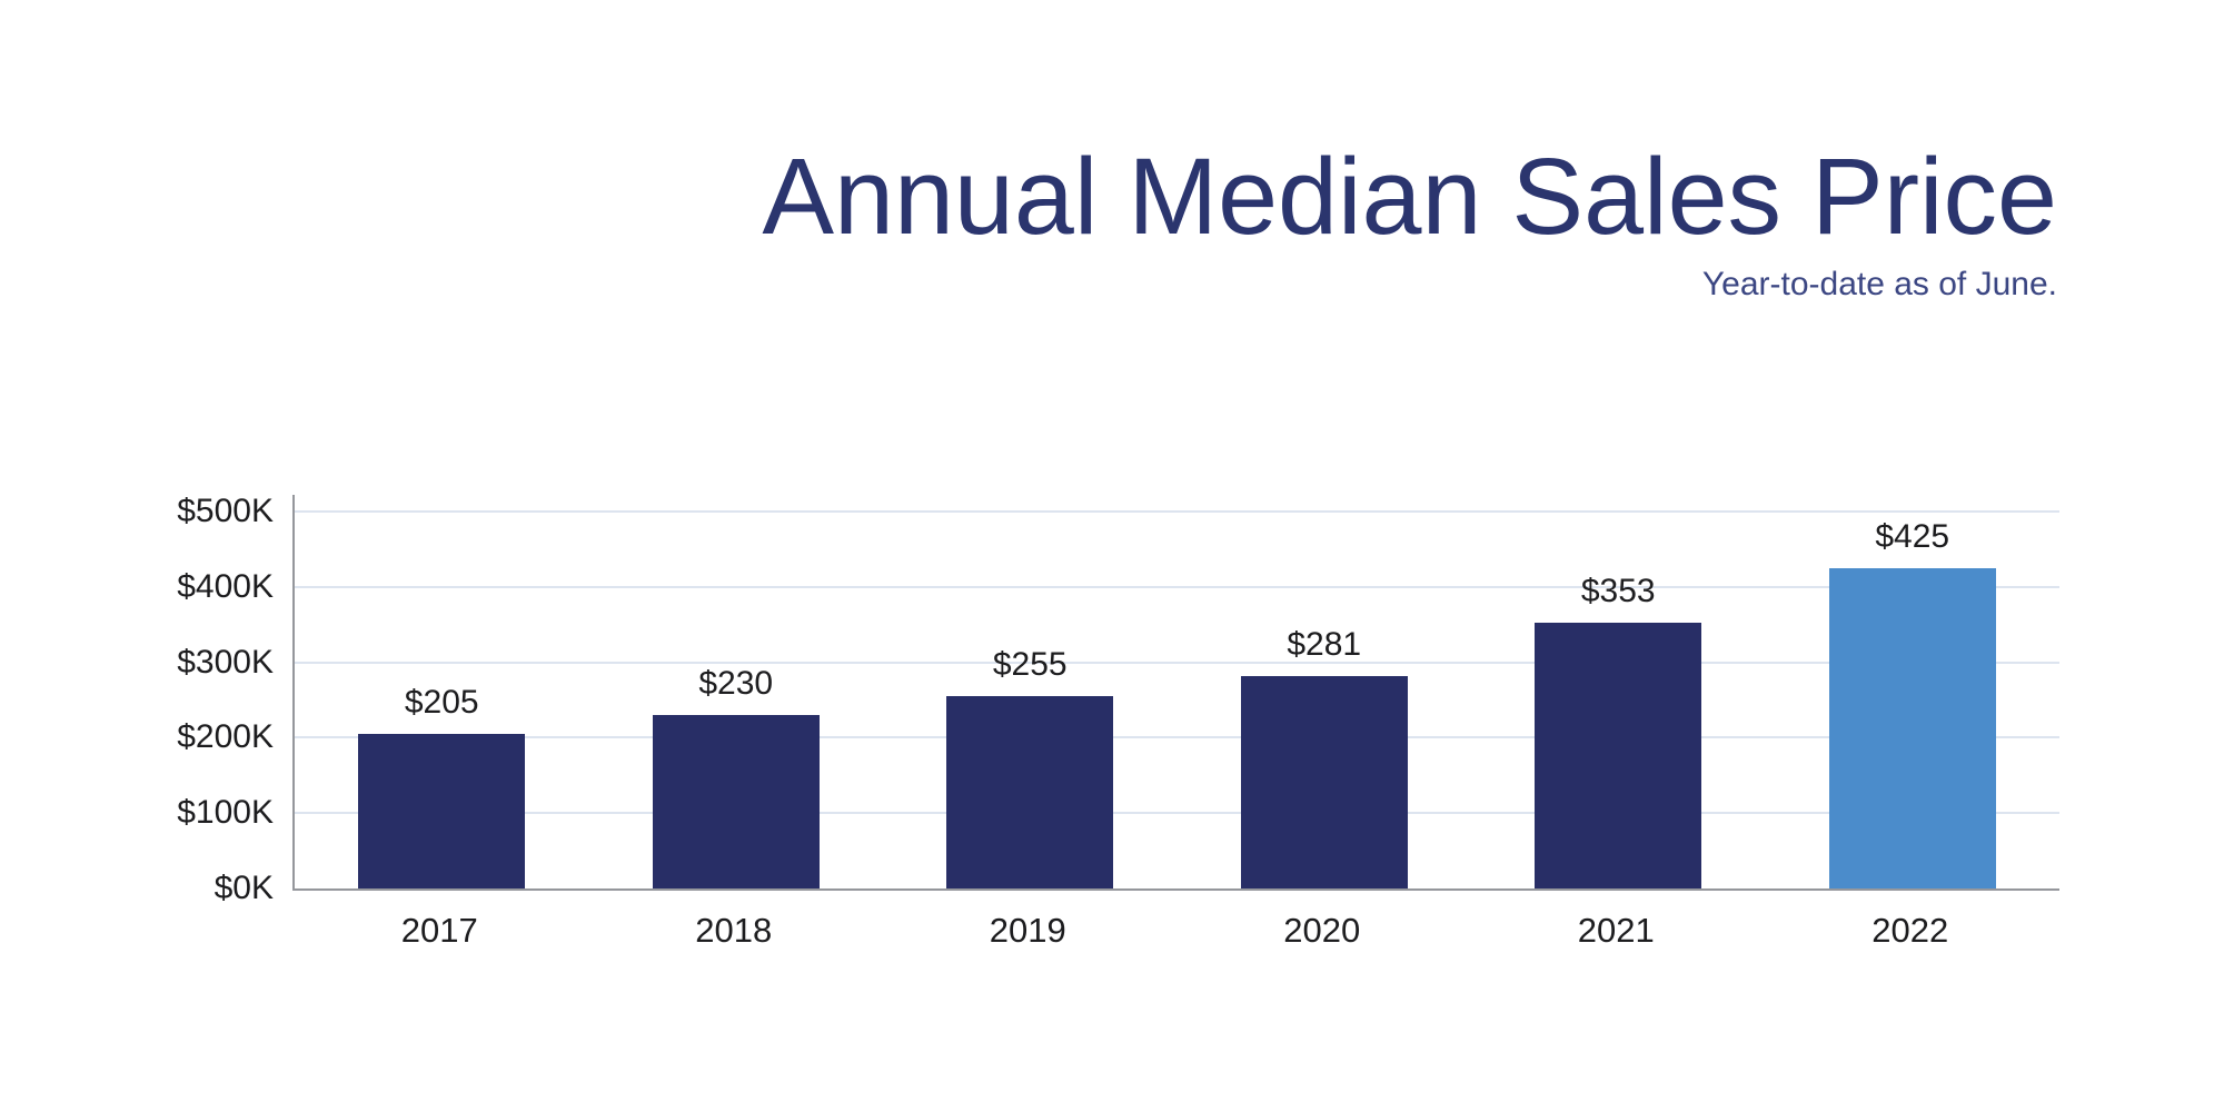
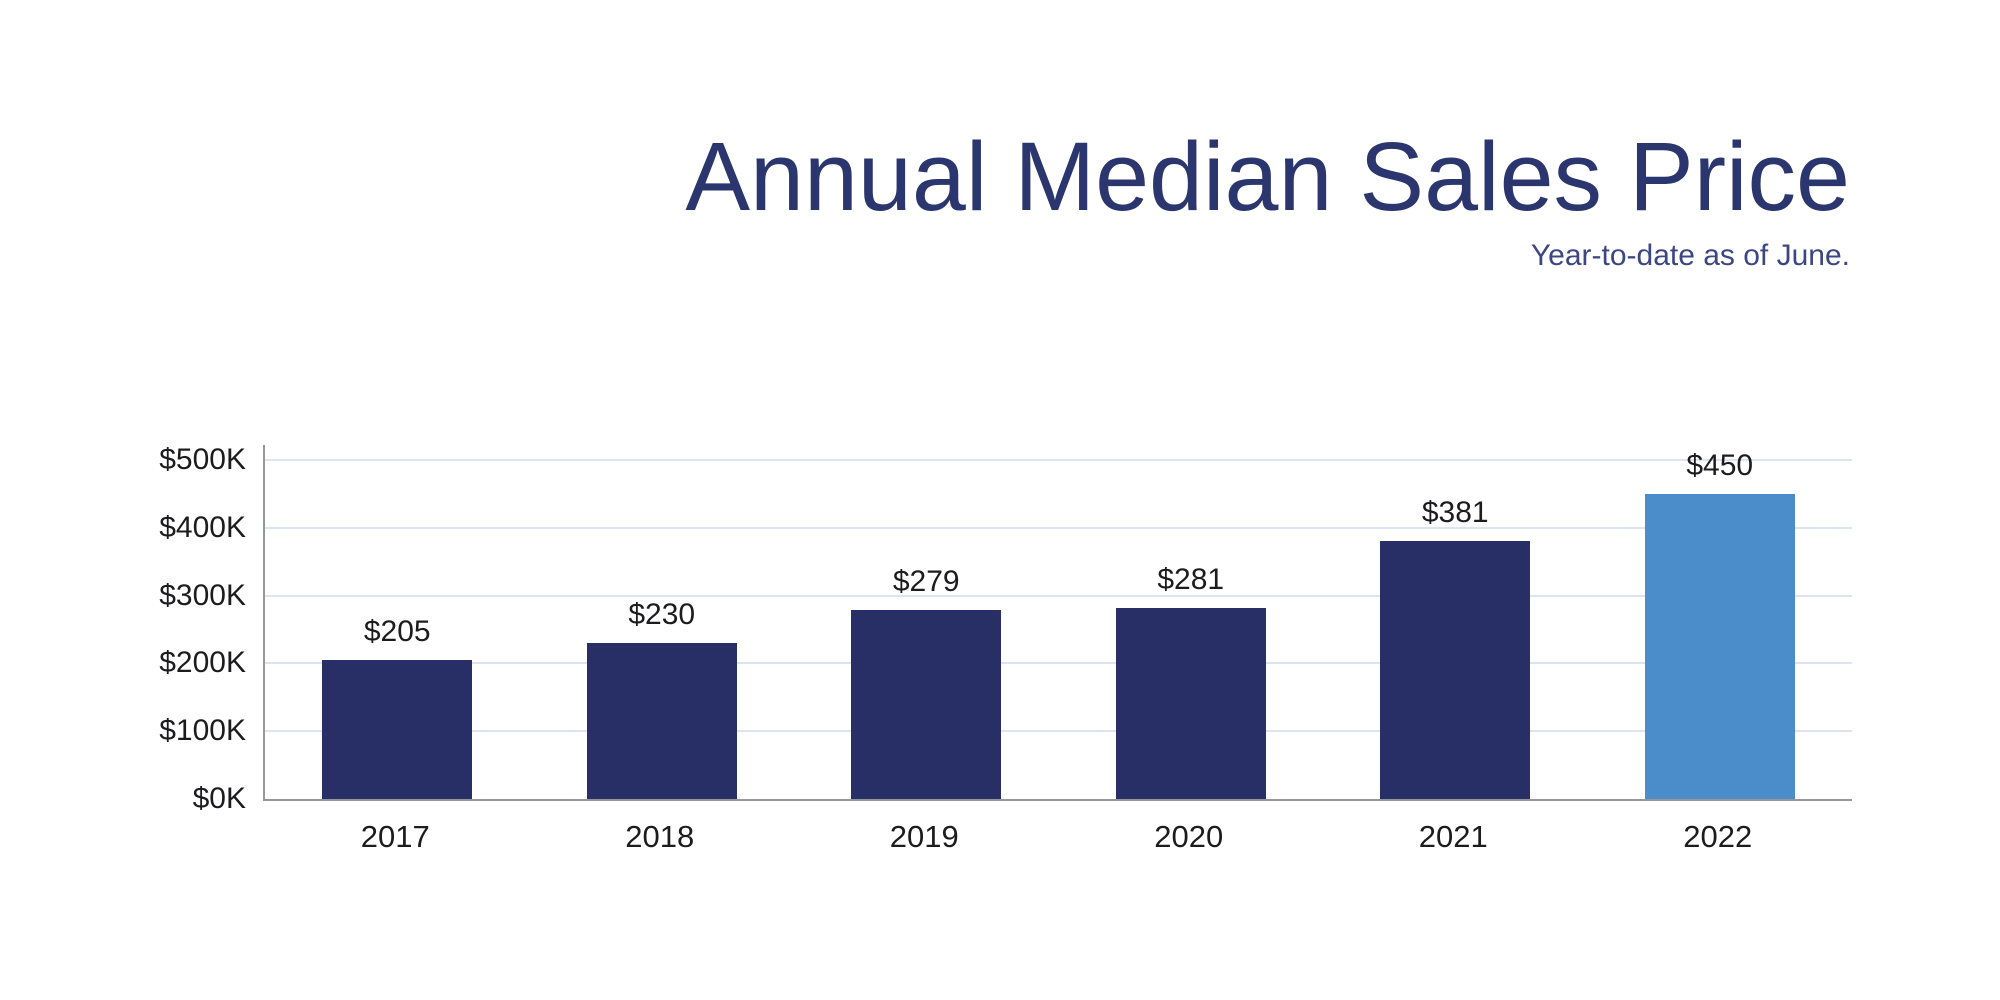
2019: $255 -> $279
2021: $353 -> $381
2022: $425 -> $450
